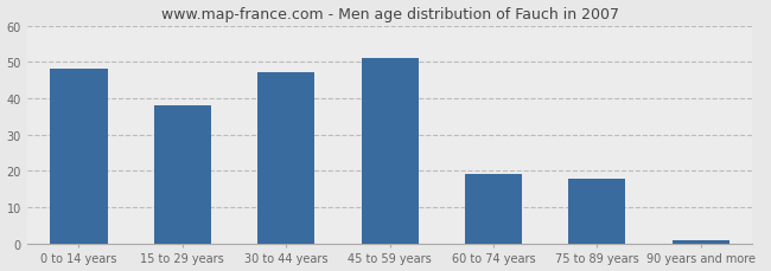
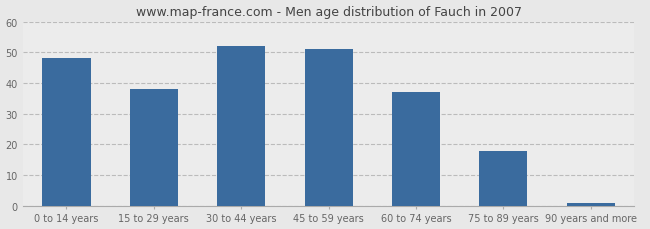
30 to 44 years: 47 -> 52
60 to 74 years: 19 -> 37
